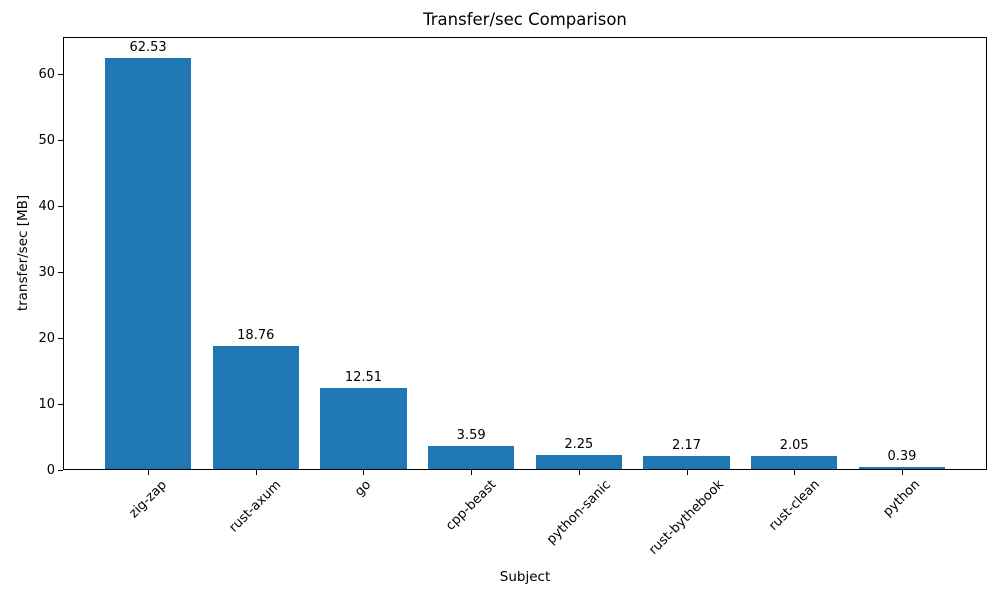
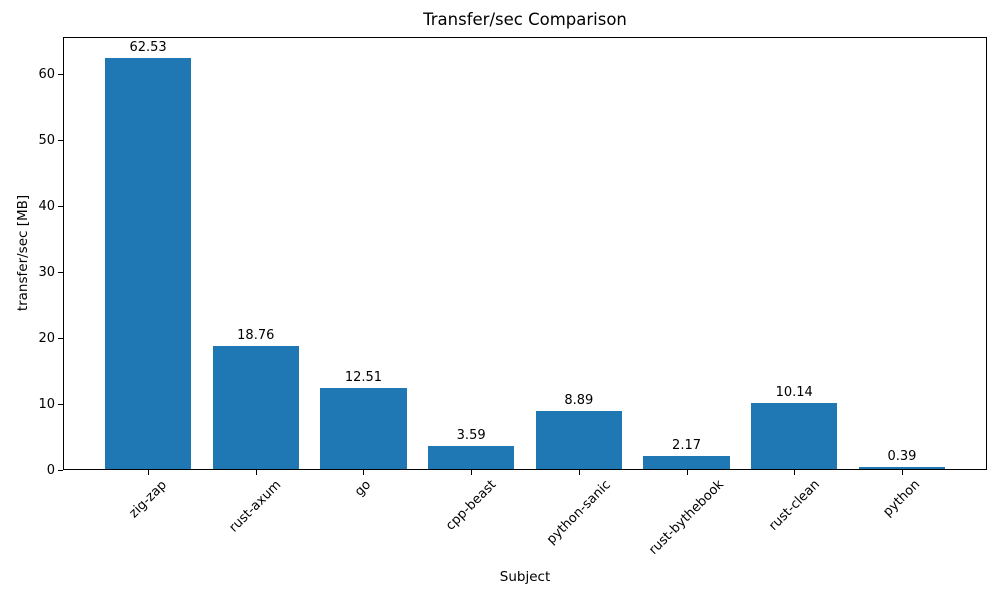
python-sanic: 2.25 -> 8.89
rust-clean: 2.05 -> 10.14
